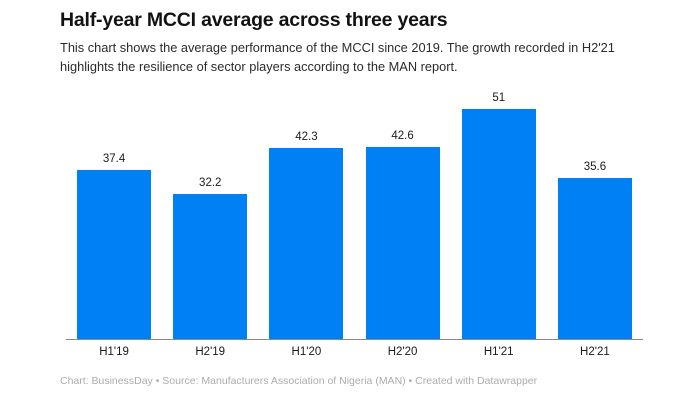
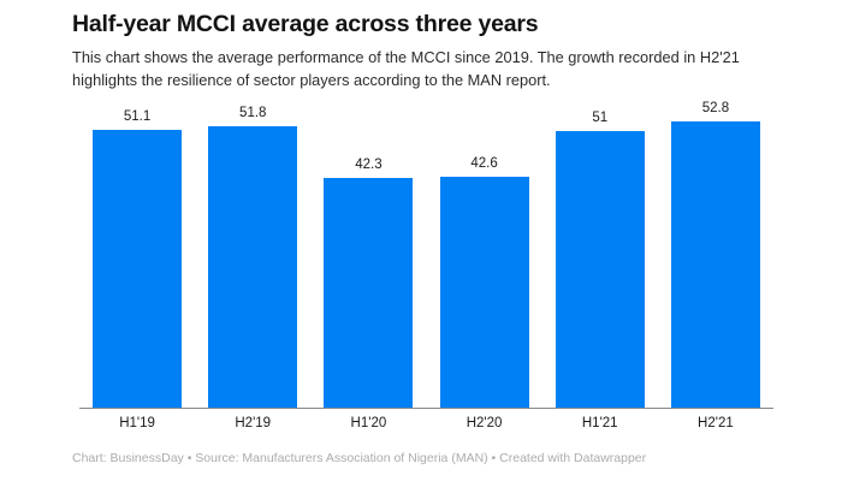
H1'19: 37.4 -> 51.1
H2'19: 32.2 -> 51.8
H2'21: 35.6 -> 52.8
